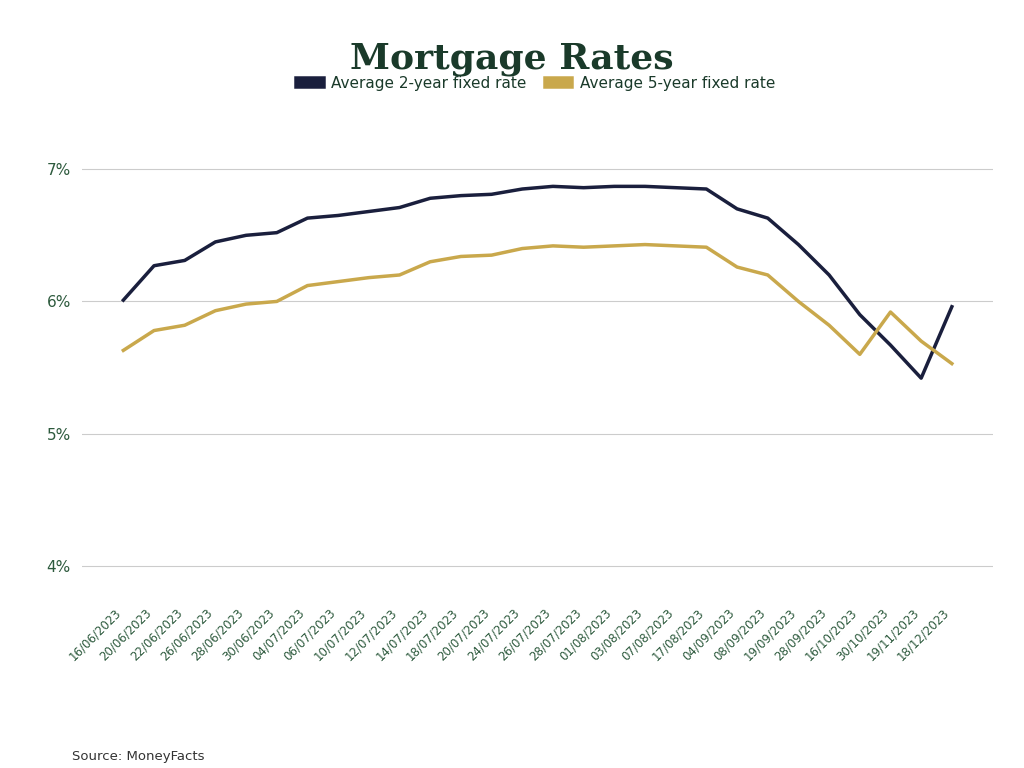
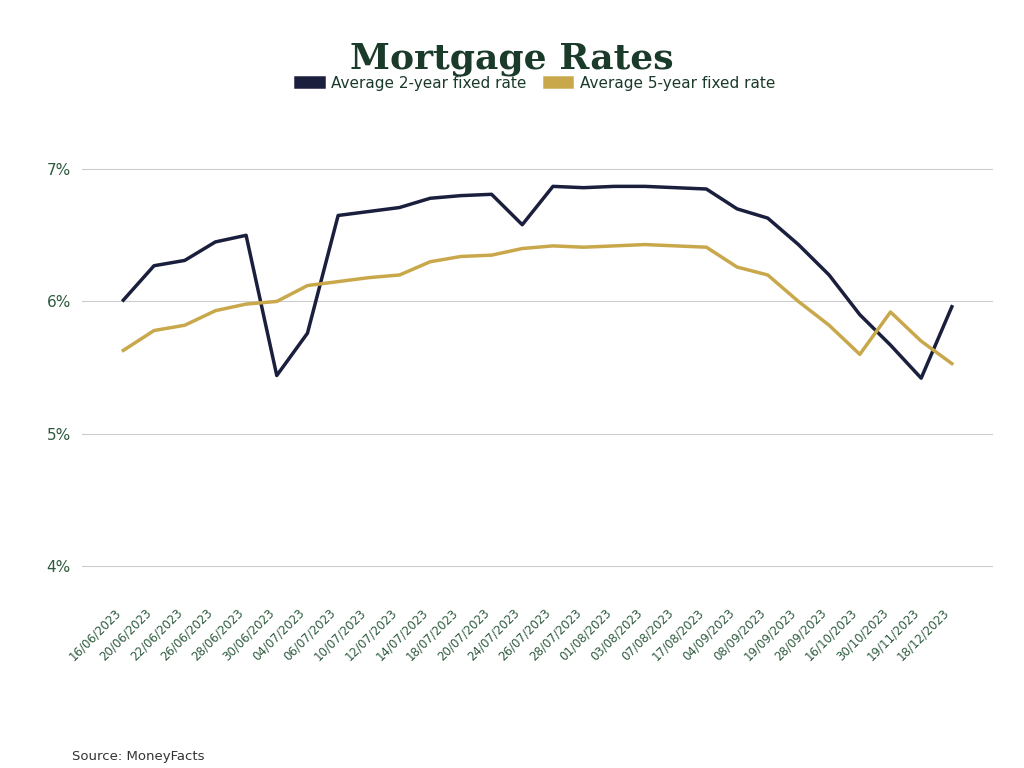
Average 2-year fixed rate/30/06/2023: 6.52% -> 5.44%
Average 2-year fixed rate/04/07/2023: 6.63% -> 5.76%
Average 2-year fixed rate/24/07/2023: 6.85% -> 6.58%
